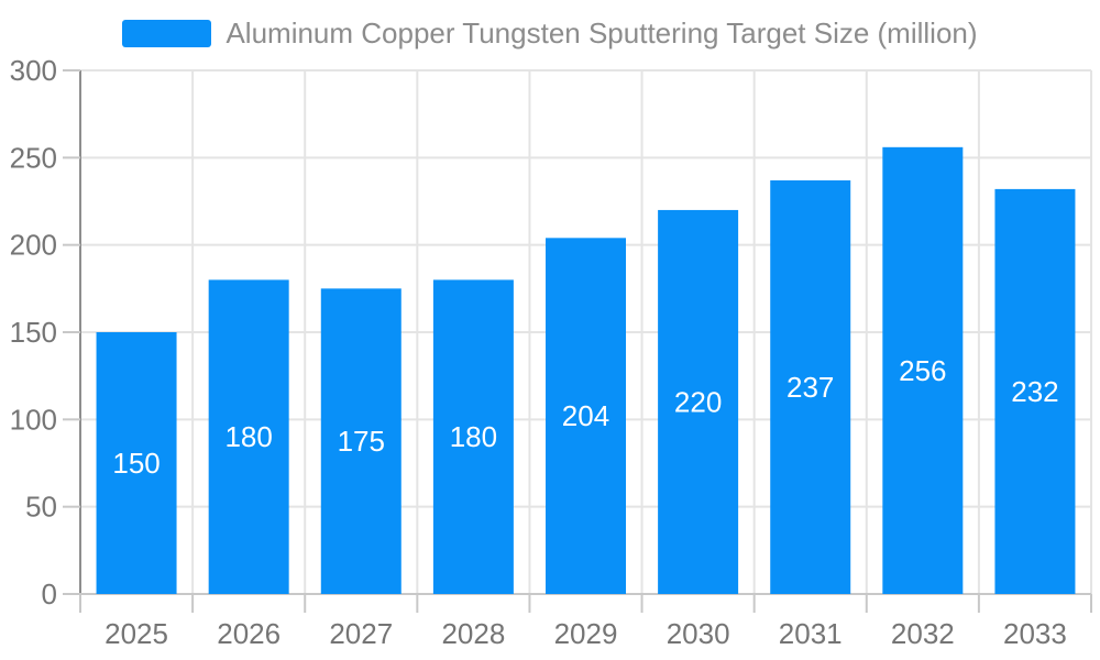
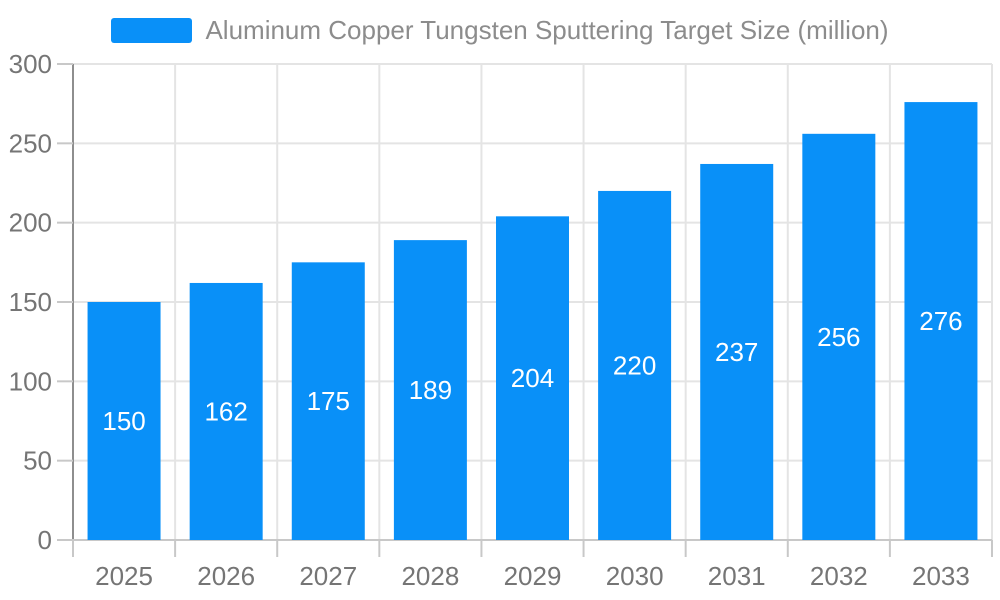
2026: 180 -> 162
2028: 180 -> 189
2033: 232 -> 276
